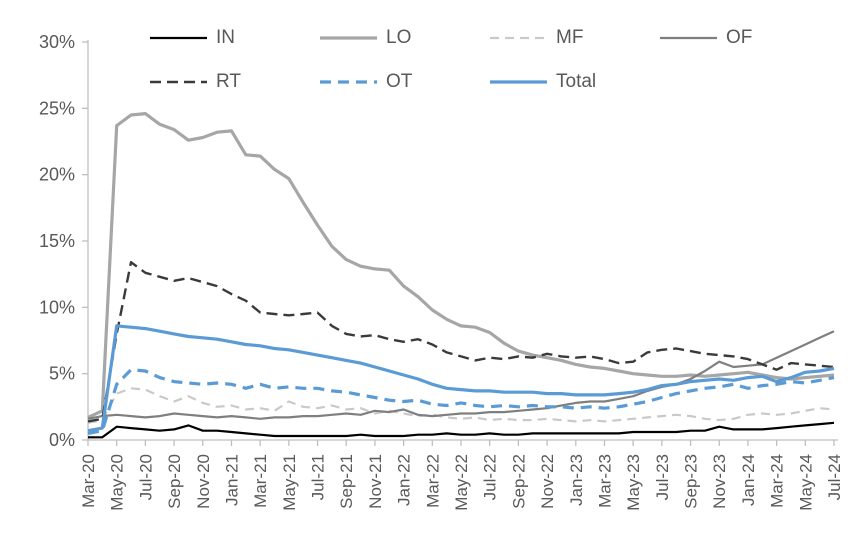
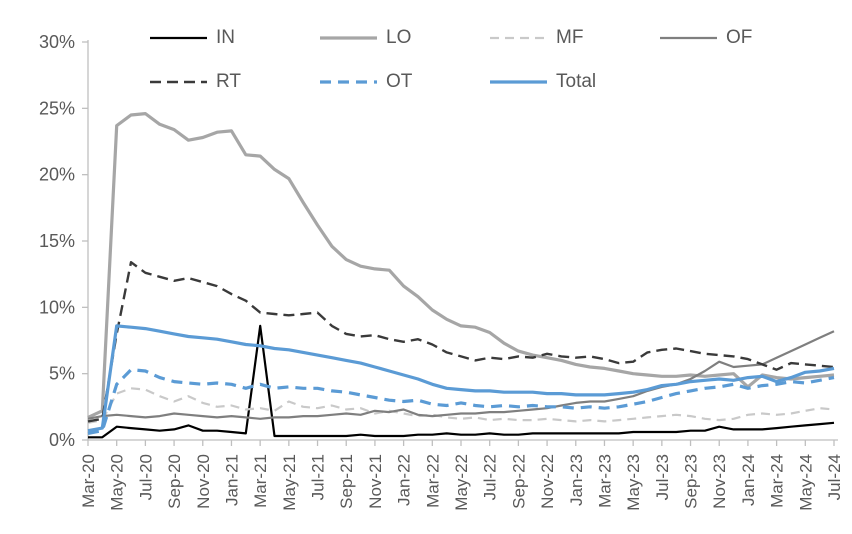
IN/Mar-21: 0.4% -> 8.6%
LO/Jan-24: 5.1% -> 4.0%
